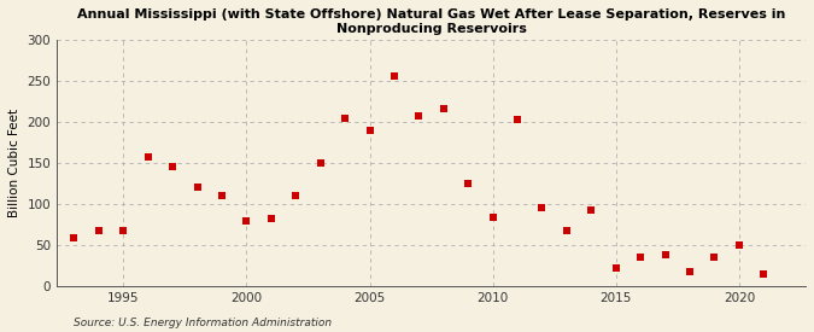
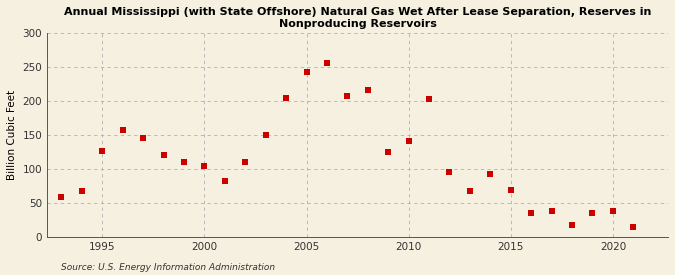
1995: 68 -> 127
2000: 80 -> 105
2005: 190 -> 243
2010: 84 -> 141
2015: 22 -> 69
2020: 50 -> 38
